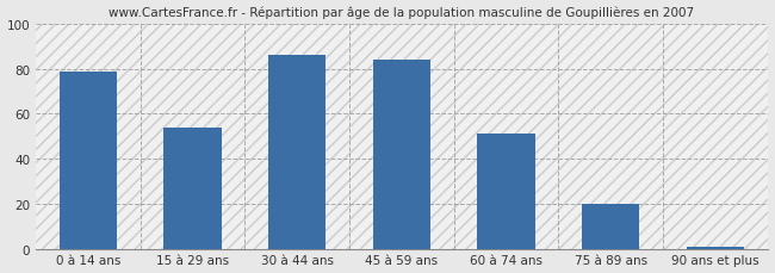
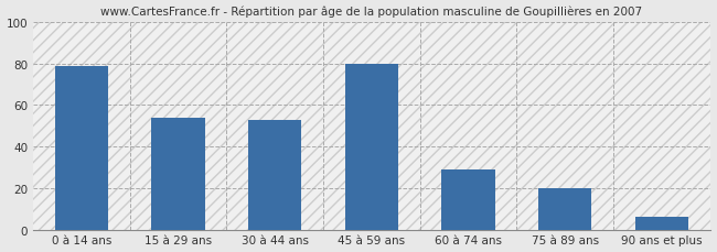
30 à 44 ans: 86 -> 53
45 à 59 ans: 84 -> 80
60 à 74 ans: 51 -> 29
90 ans et plus: 1 -> 6
